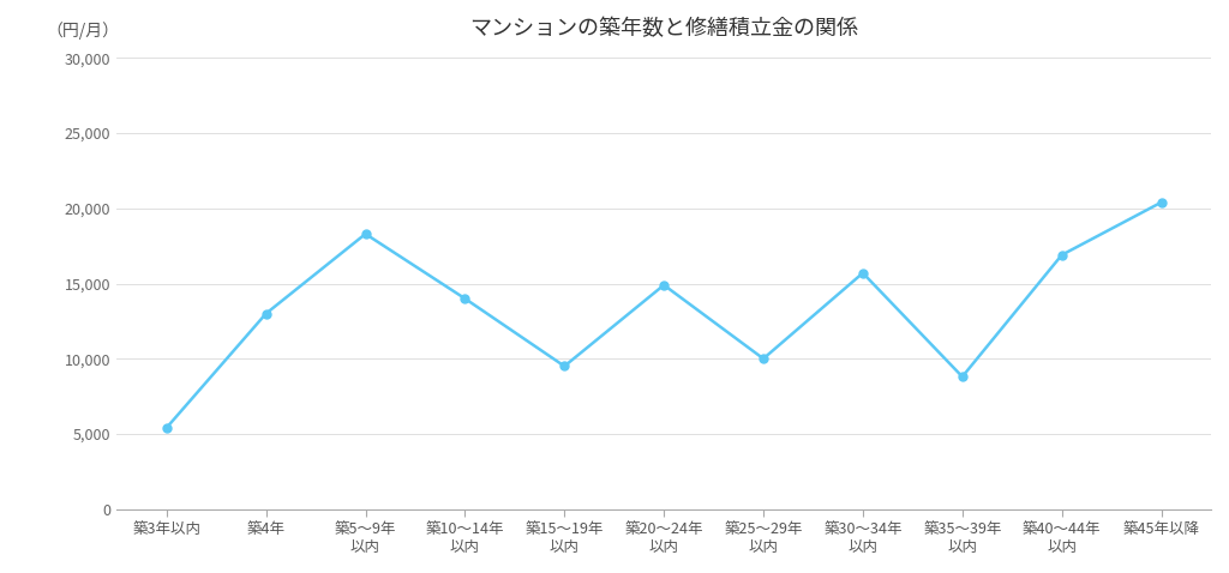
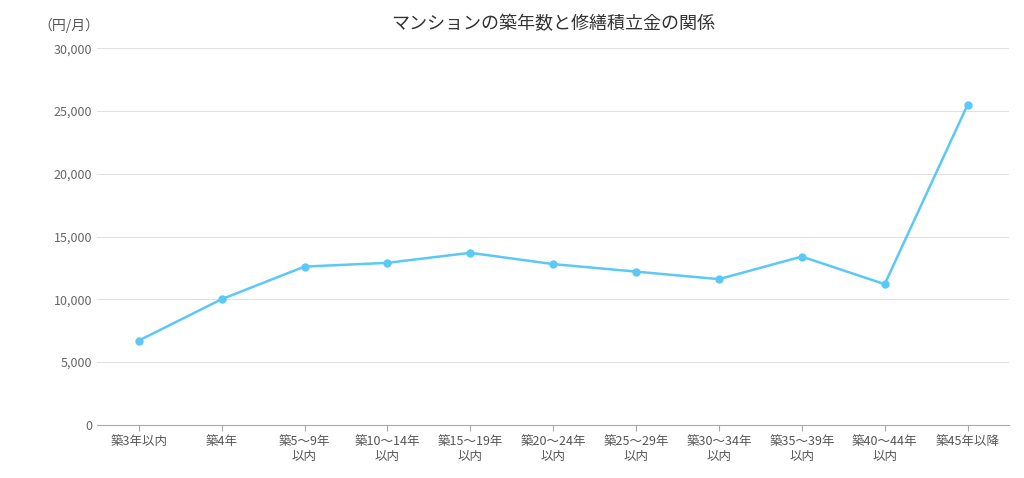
築3年以内: 5,400 -> 6,700
築4年: 13,000 -> 10,000
築5～9年 以内: 18,300 -> 12,600
築10～14年 以内: 14,000 -> 12,900
築15～19年 以内: 9,500 -> 13,700
築20～24年 以内: 14,900 -> 12,800
築25～29年 以内: 10,000 -> 12,200
築30～34年 以内: 15,700 -> 11,600
築35～39年 以内: 8,800 -> 13,400
築40～44年 以内: 16,900 -> 11,200
築45年以降: 20,400 -> 25,500
